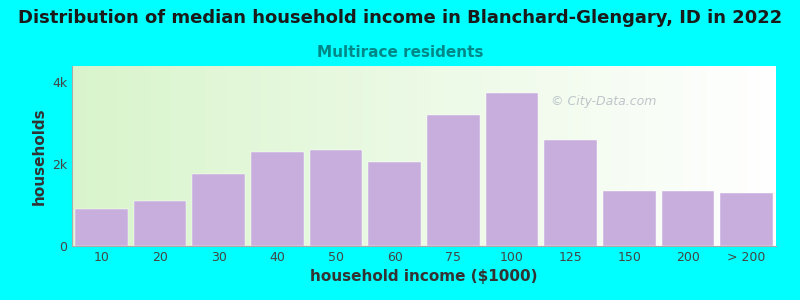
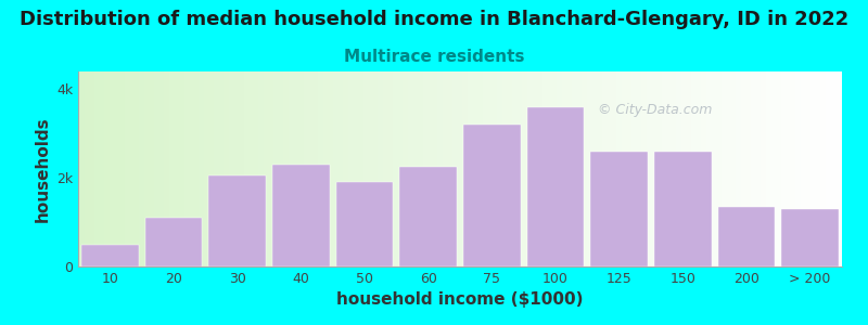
10: 0.90k -> 0.50k
30: 1.75k -> 2.05k
50: 2.35k -> 1.90k
60: 2.05k -> 2.25k
100: 3.75k -> 3.60k
150: 1.35k -> 2.60k
